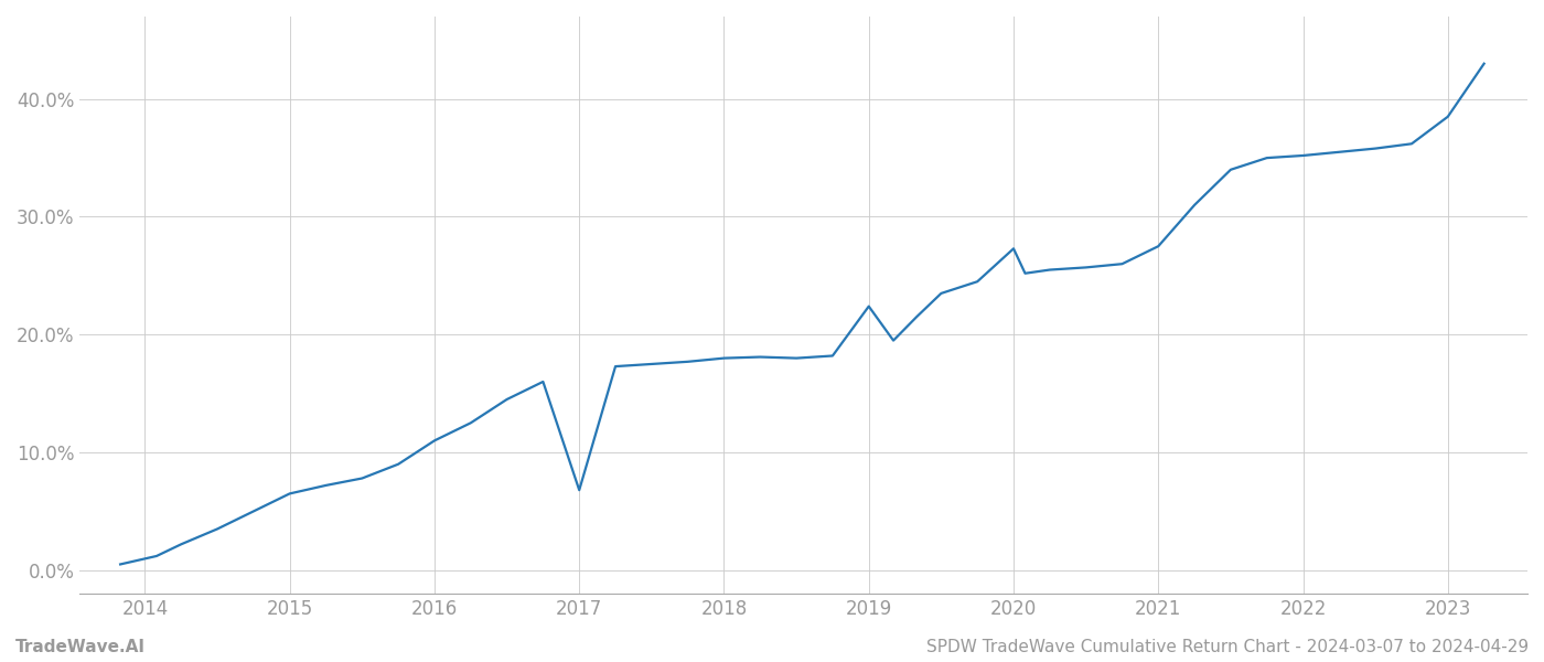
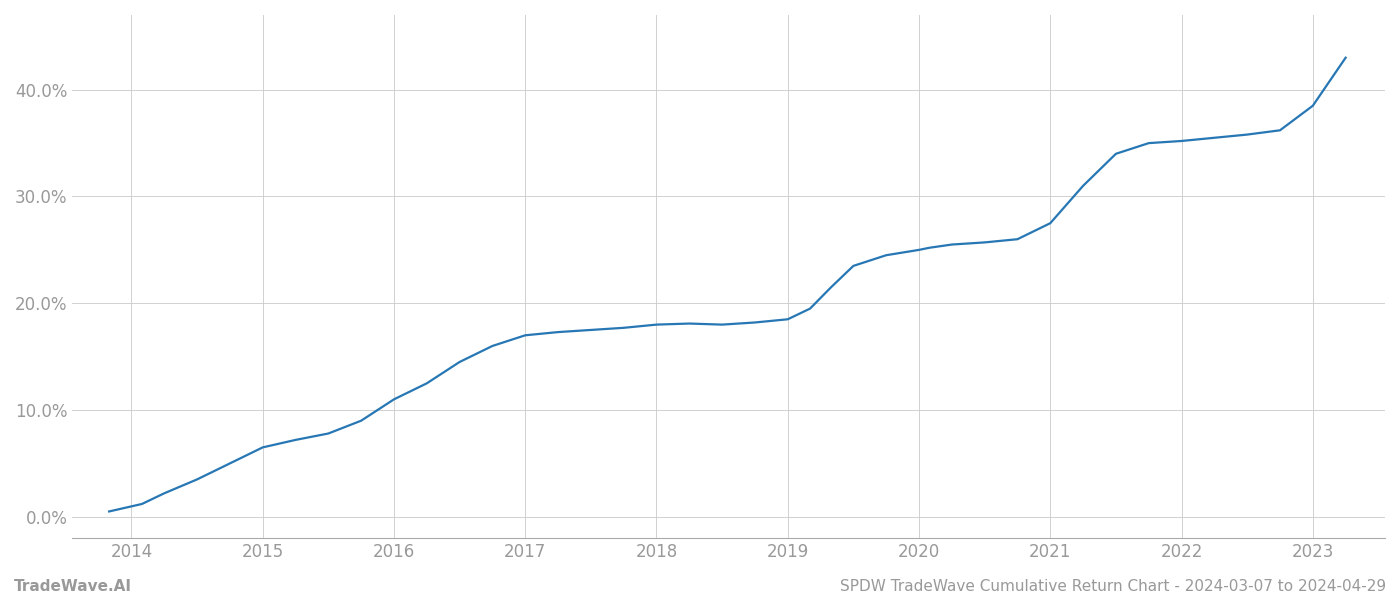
2017: 6.8% -> 17.0%
2019: 22.4% -> 18.5%
2020: 27.3% -> 25.0%
